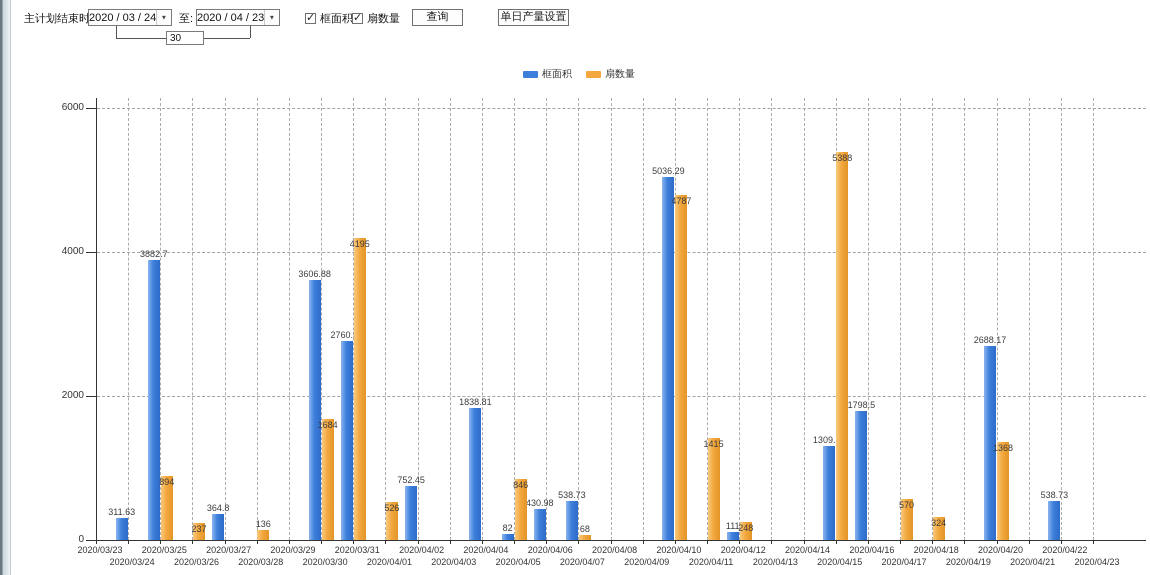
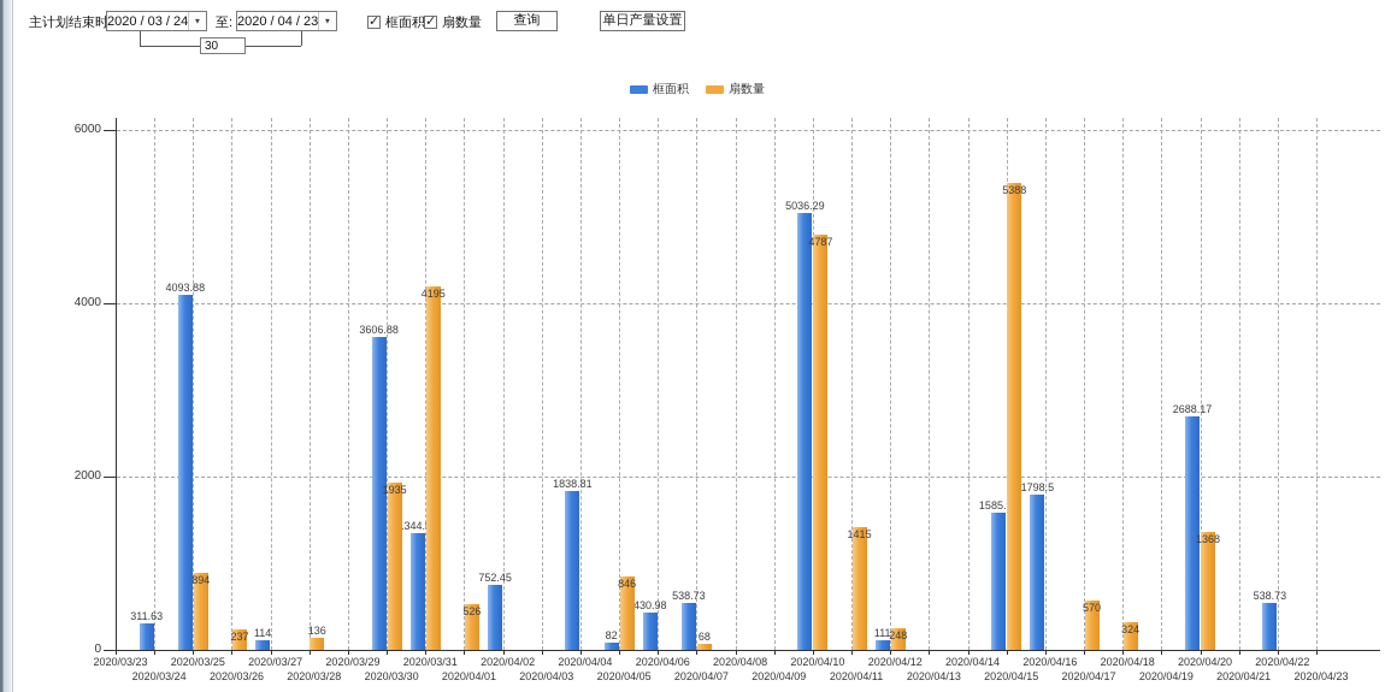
框面积/2020/03/25: 3882.7 -> 4093.88
框面积/2020/03/27: 364.8 -> 114
扇数量/2020/03/30: 1684 -> 1935
框面积/2020/03/31: 2760.32 -> 1344.95
框面积/2020/04/15: 1309.58 -> 1585.96
